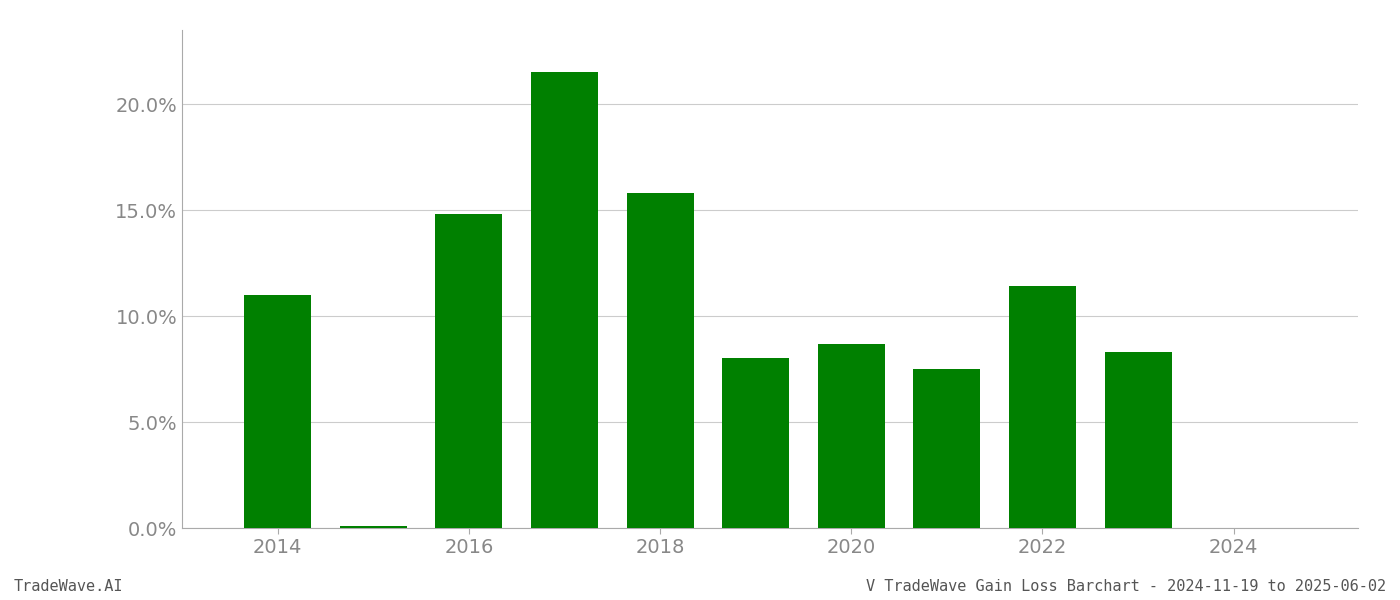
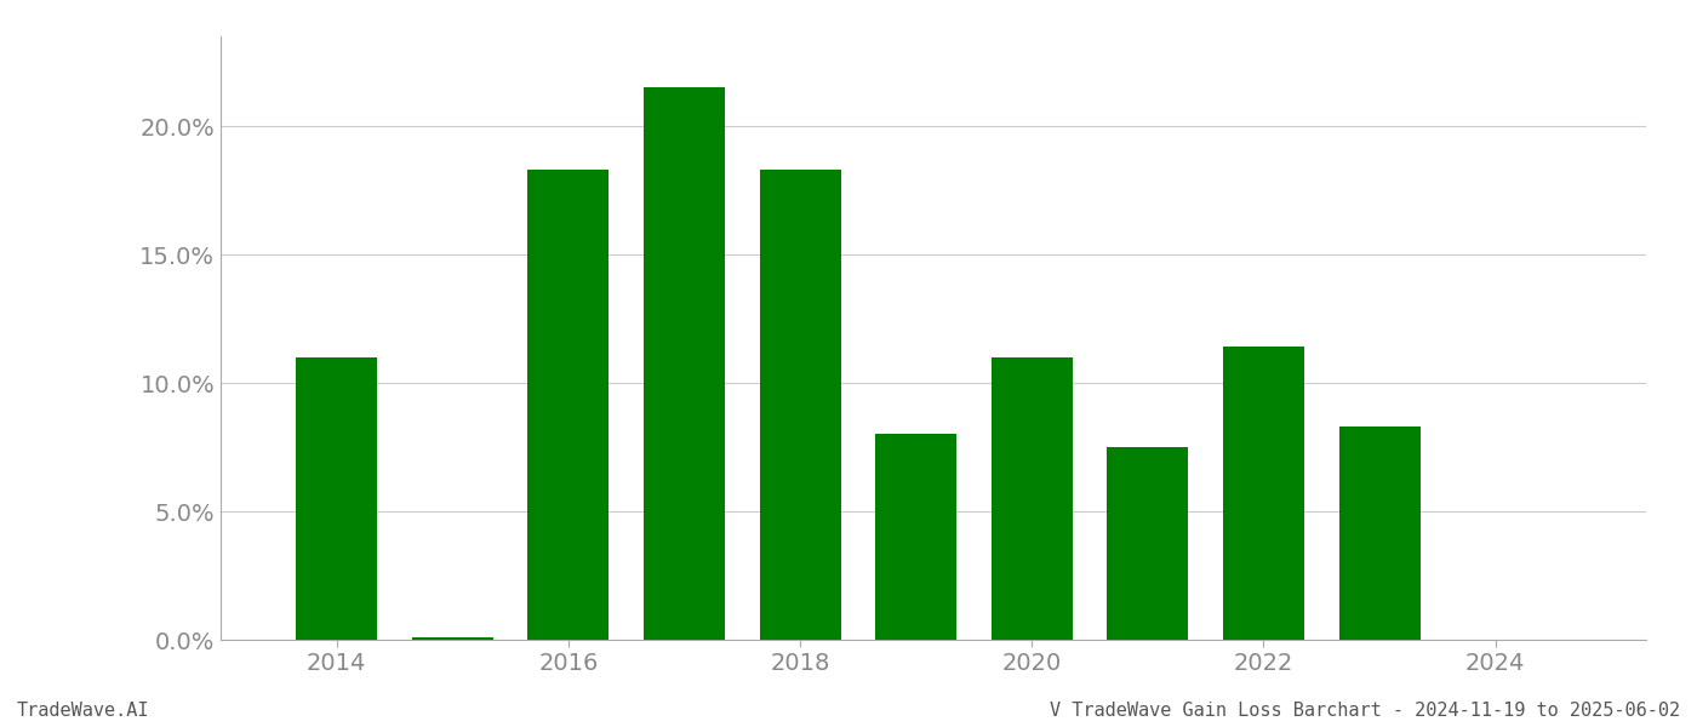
2016: 14.8% -> 18.3%
2018: 15.8% -> 18.3%
2020: 8.7% -> 11.0%
